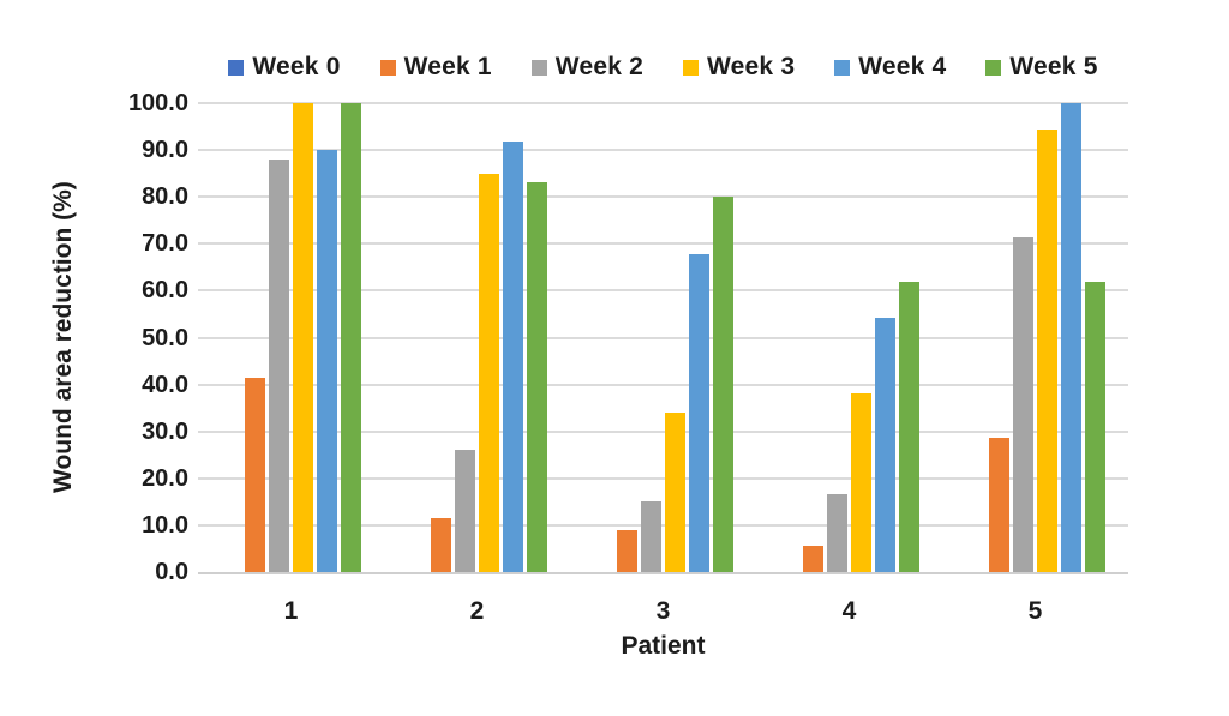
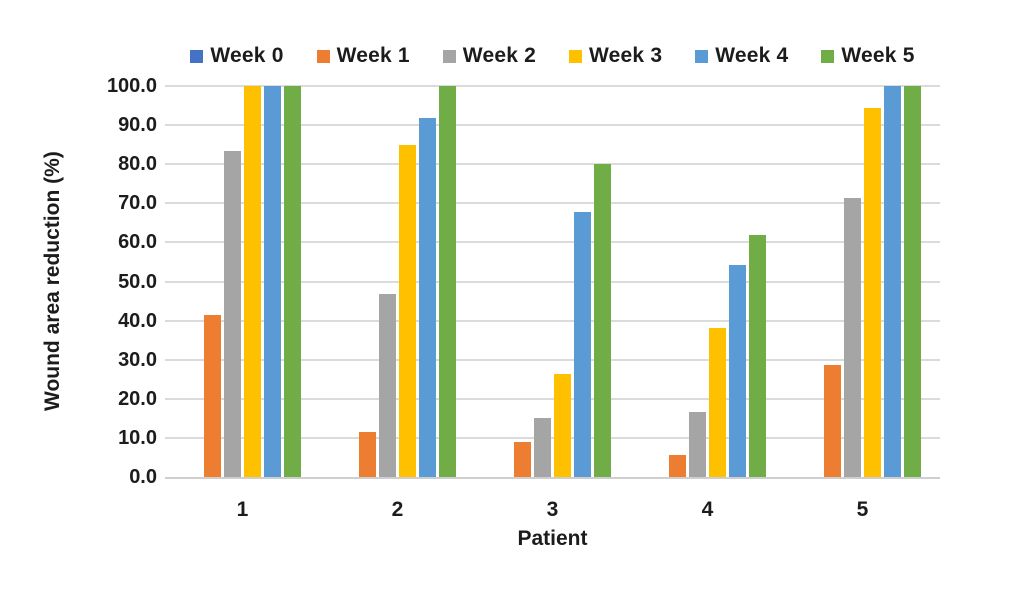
Week 2/1: 88 -> 83
Week 4/1: 90 -> 100
Week 2/2: 26 -> 47
Week 5/2: 83 -> 100
Week 3/3: 34 -> 26
Week 5/5: 62 -> 100
